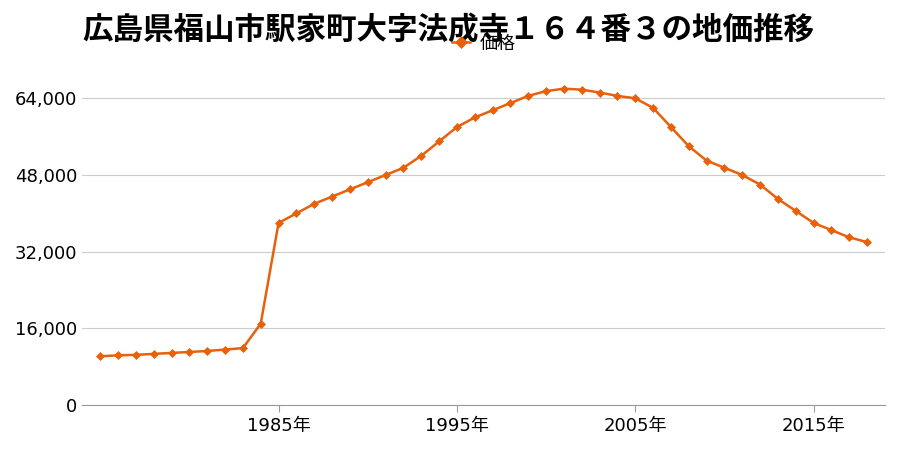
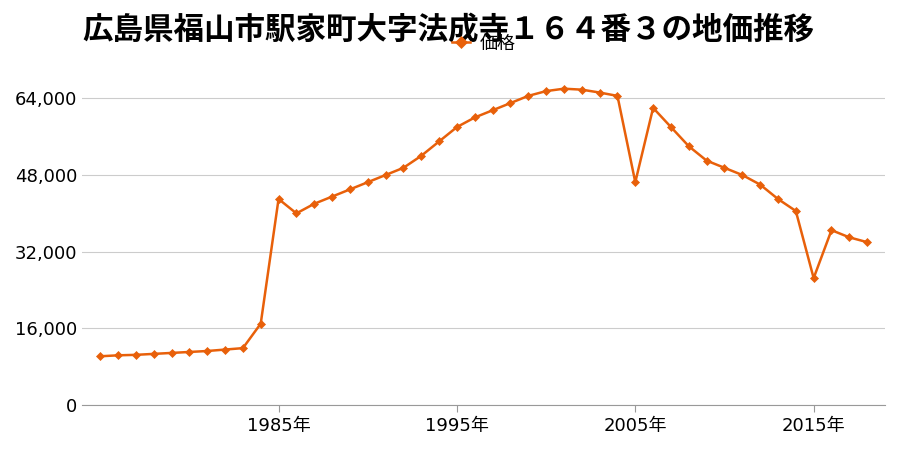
1985年: 38,000 -> 43,000
2005年: 64,000 -> 46,500
2015年: 38,000 -> 26,500
